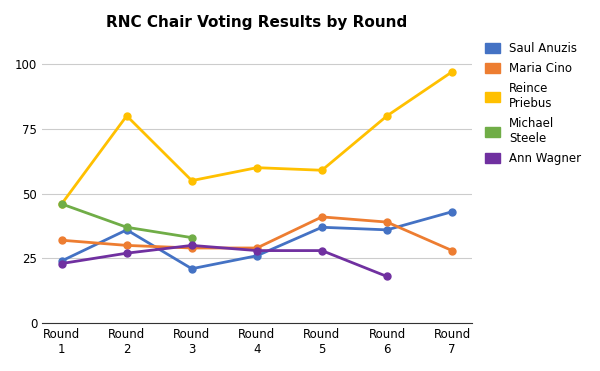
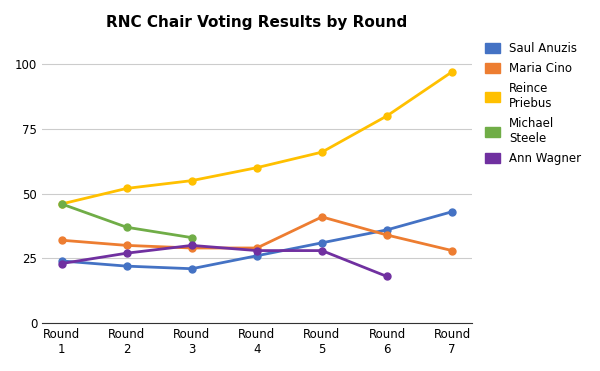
Saul Anuzis/Round 2: 36 -> 22
Reince Priebus/Round 2: 80 -> 52
Saul Anuzis/Round 5: 37 -> 31
Reince Priebus/Round 5: 59 -> 66
Maria Cino/Round 6: 39 -> 34
